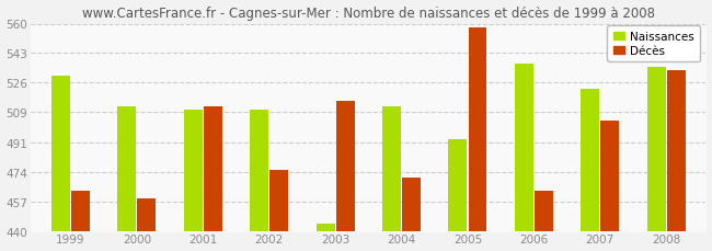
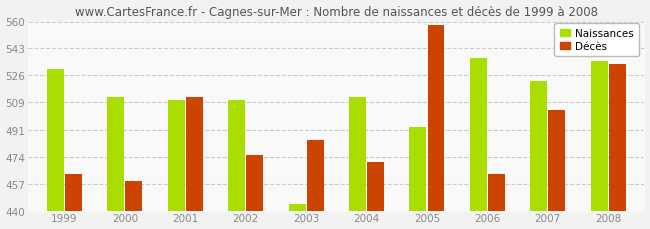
Décès/2003: 515 -> 485
